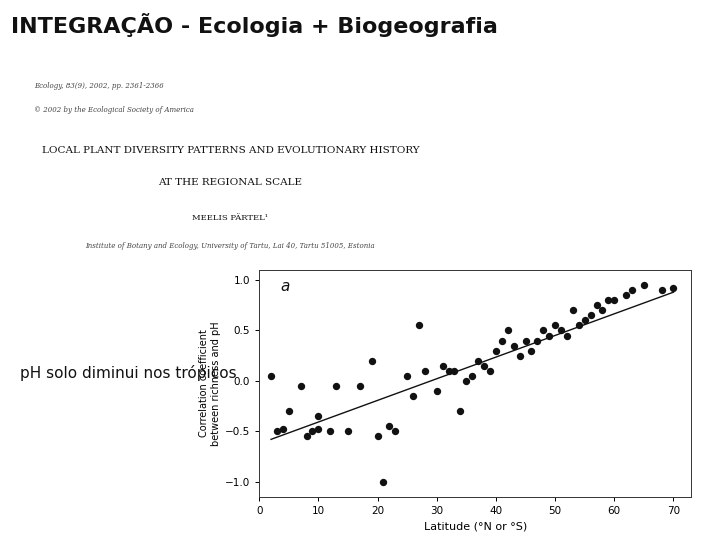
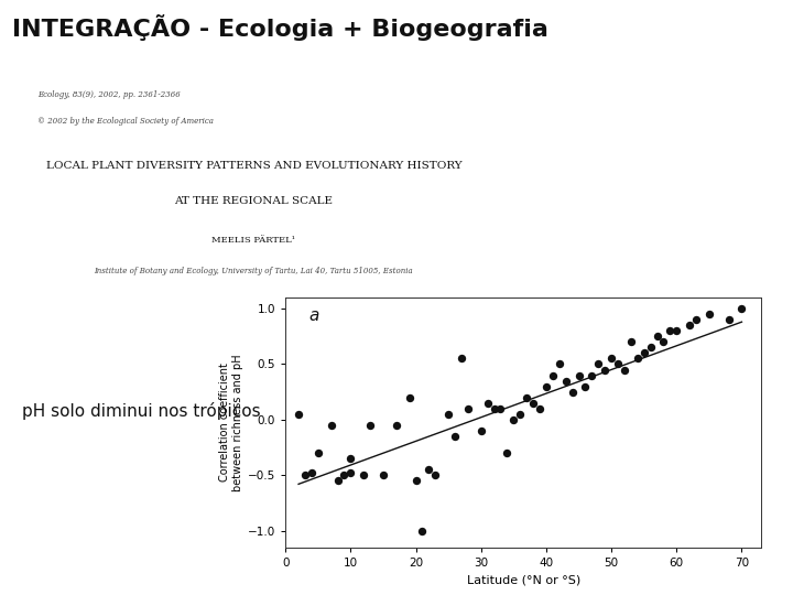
70: 0.92 -> 1.00
